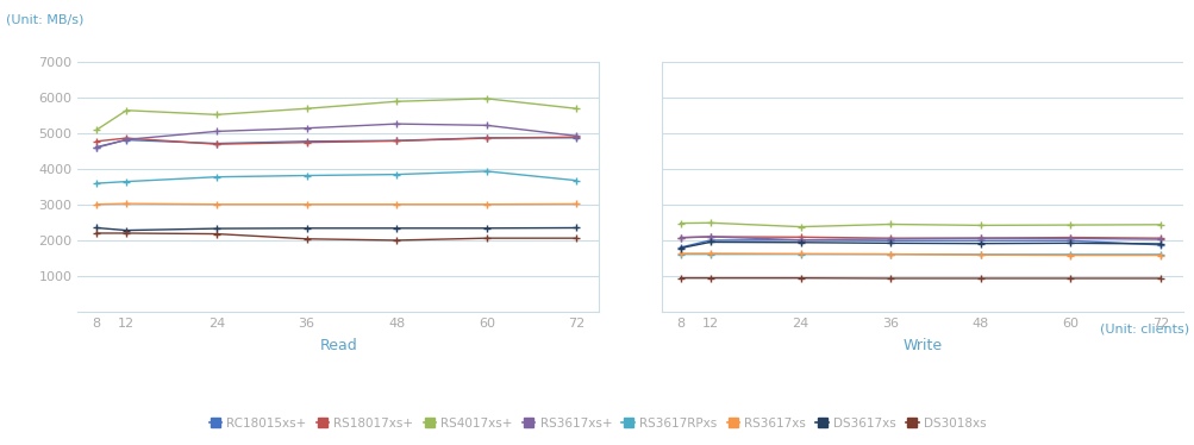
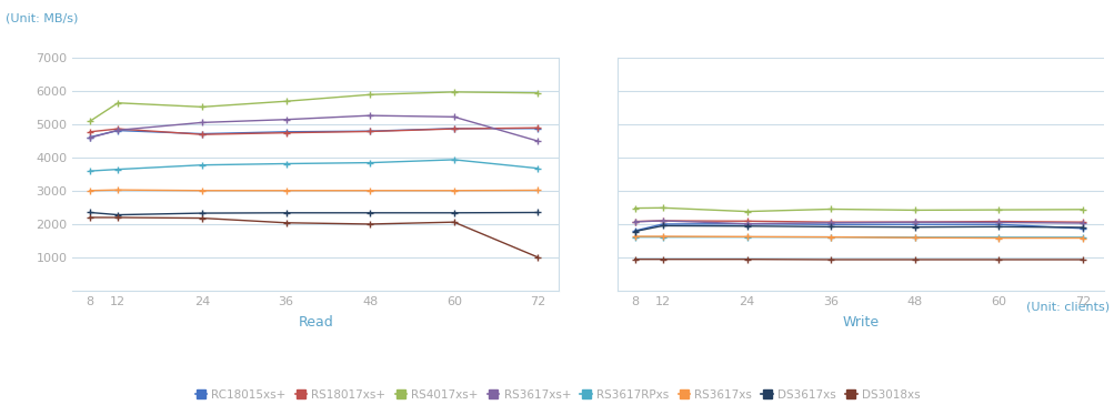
RS4017xs+/72: 5700 -> 5950
RS3617xs+/72: 4930 -> 4500
DS3018xs/72: 2060 -> 1000
